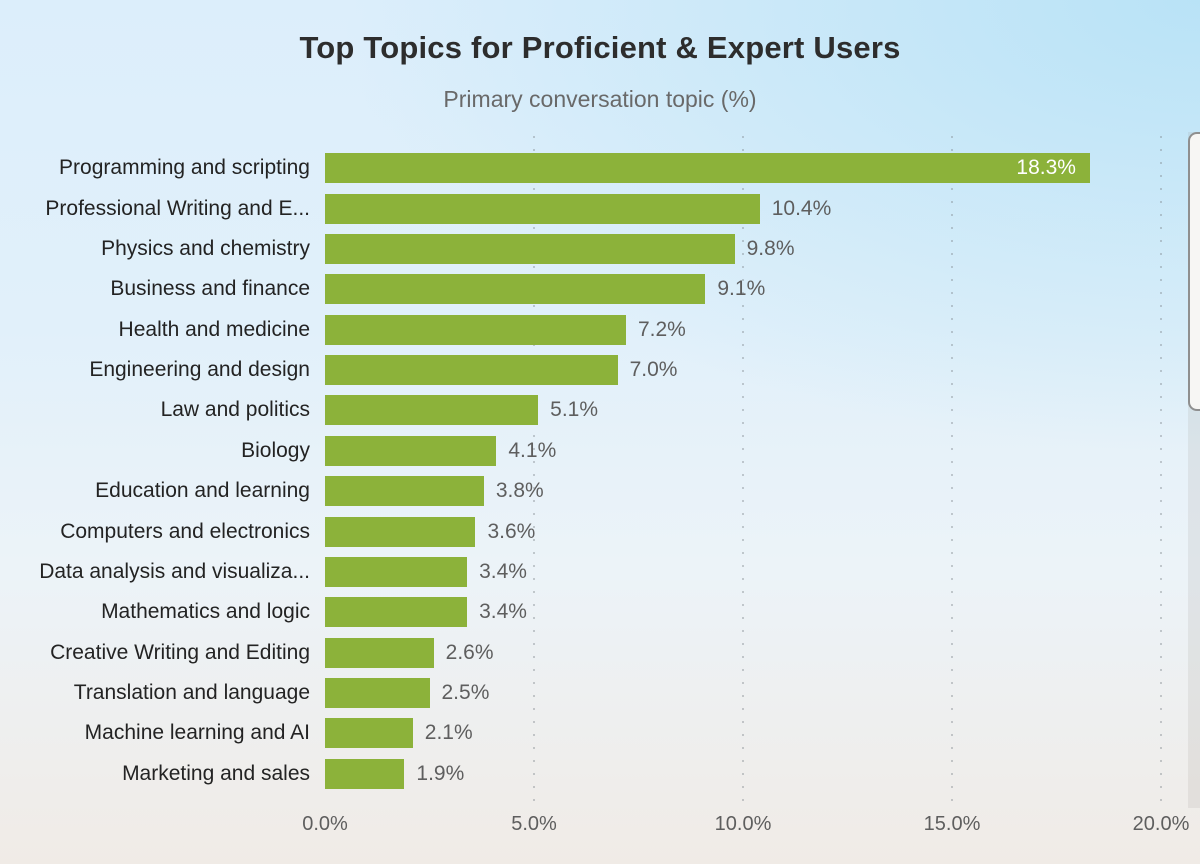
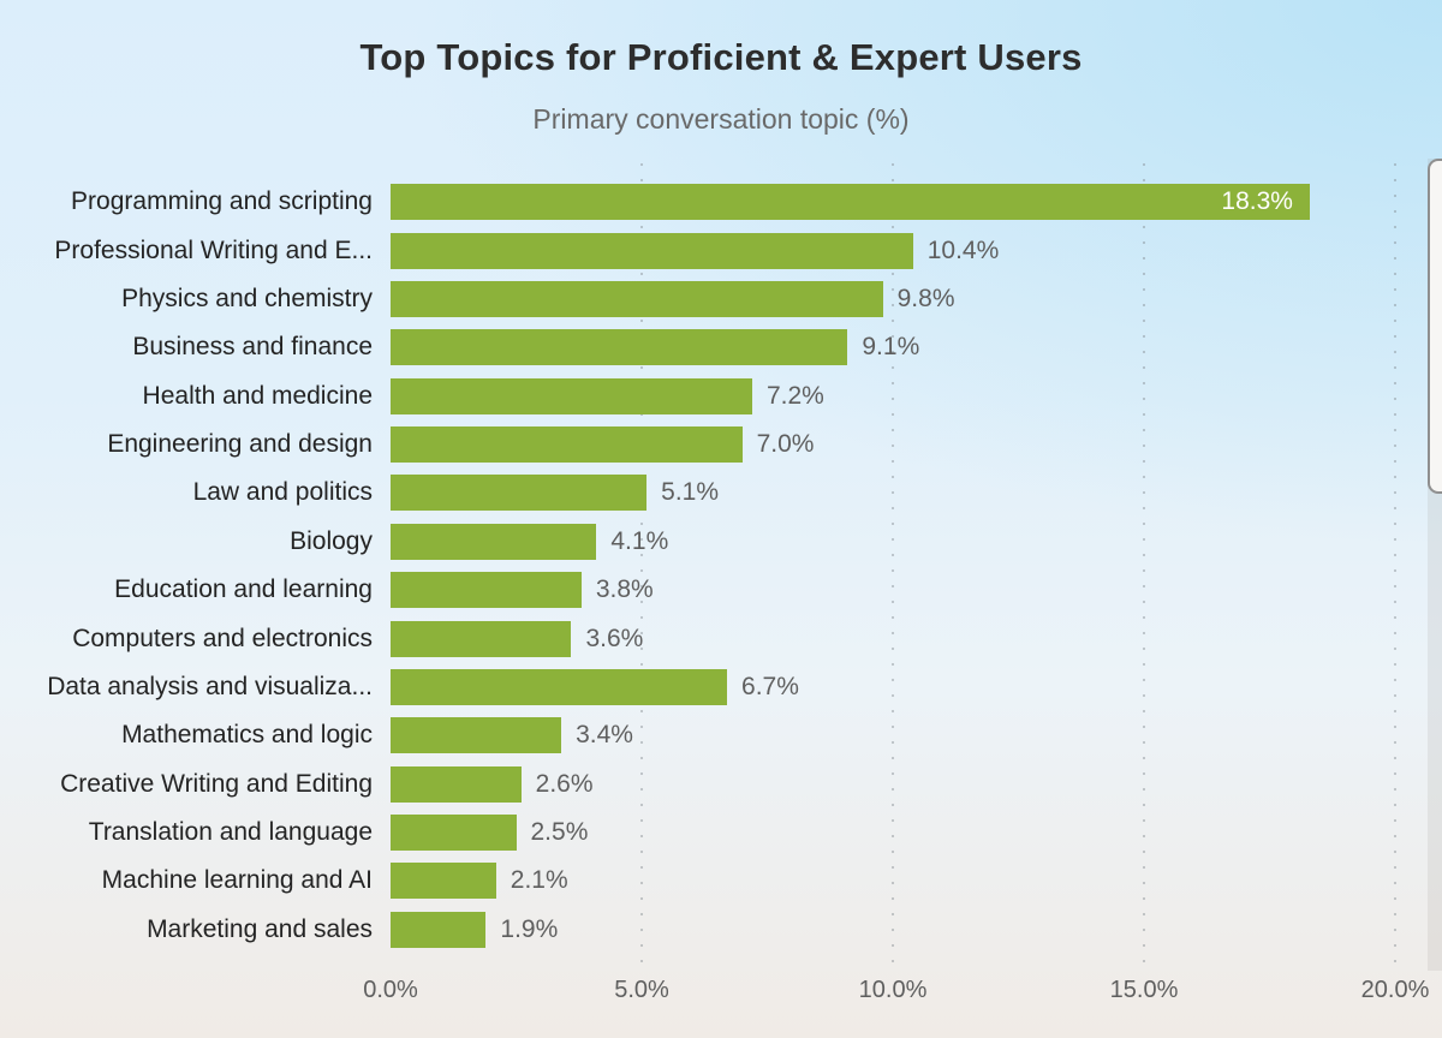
Data analysis and visualiza...: 3.4% -> 6.7%
